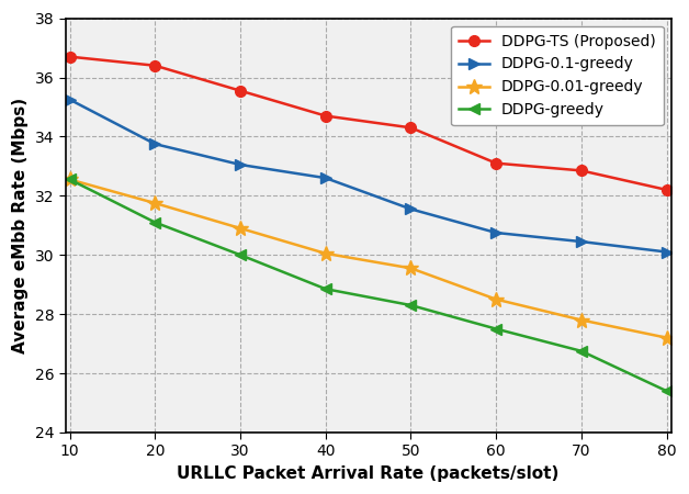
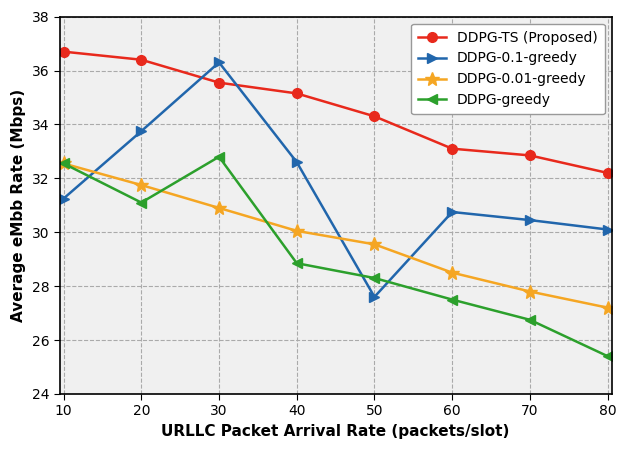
DDPG-0.1-greedy/10: 35.25 -> 31.25
DDPG-0.1-greedy/30: 33.05 -> 36.30
DDPG-greedy/30: 30.00 -> 32.80
DDPG-TS (Proposed)/40: 34.70 -> 35.15
DDPG-0.1-greedy/50: 31.55 -> 27.60
